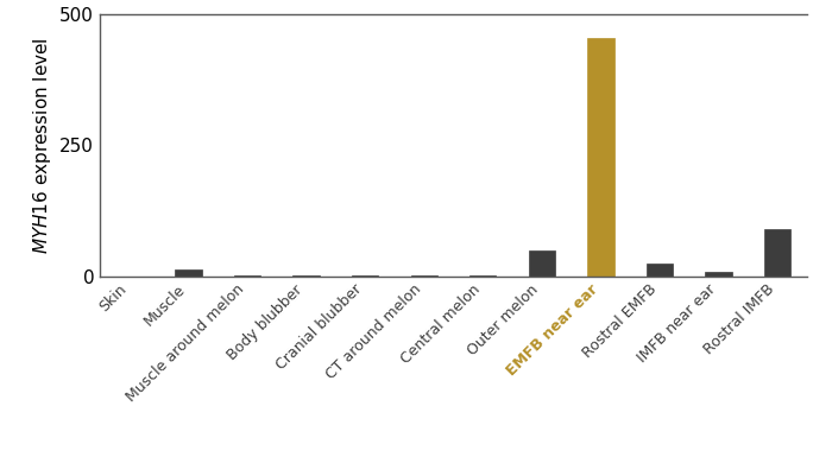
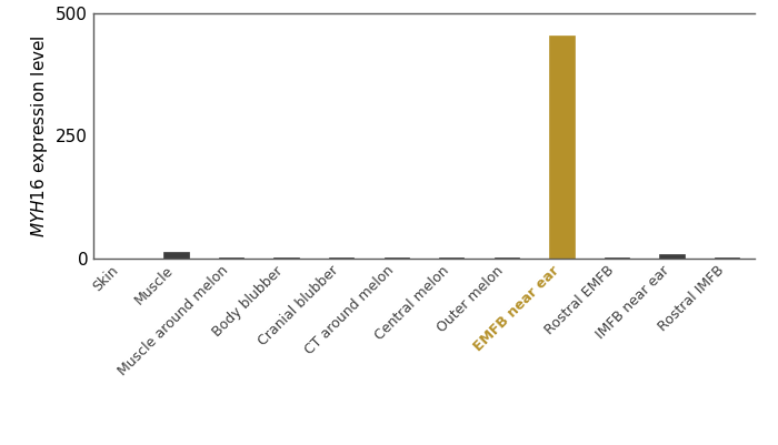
Outer melon: 50 -> 1
Rostral EMFB: 25 -> 2
Rostral IMFB: 90 -> 1
